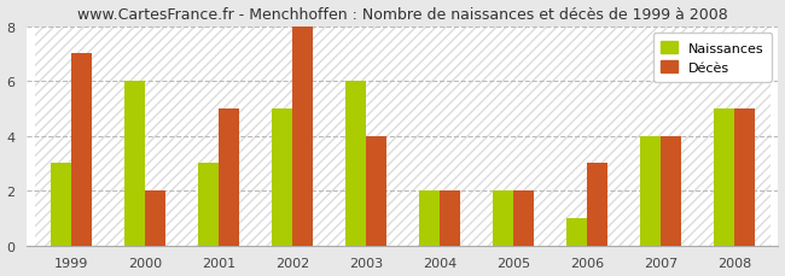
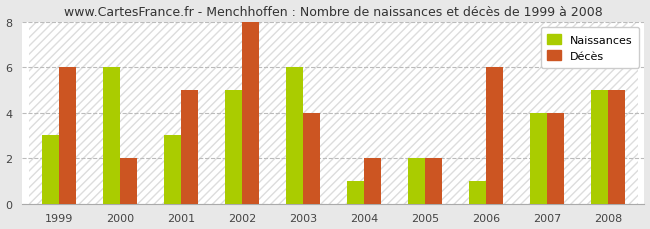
Décès/1999: 7 -> 6
Naissances/2004: 2 -> 1
Décès/2006: 3 -> 6
